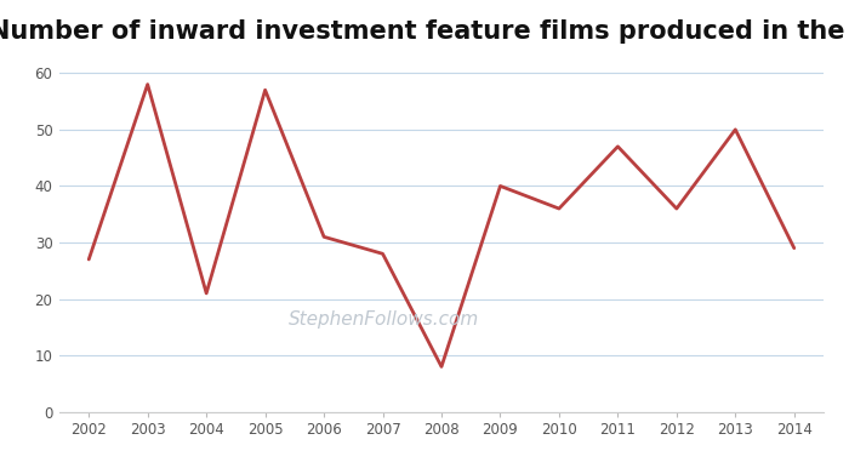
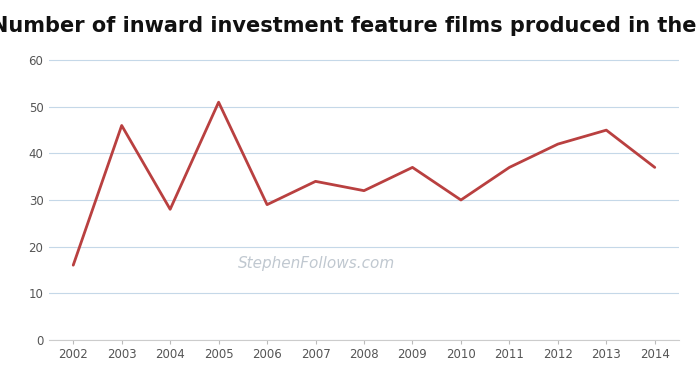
2002: 27 -> 16
2003: 58 -> 46
2004: 21 -> 28
2005: 57 -> 51
2006: 31 -> 29
2007: 28 -> 34
2008: 8 -> 32
2009: 40 -> 37
2010: 36 -> 30
2011: 47 -> 37
2012: 36 -> 42
2013: 50 -> 45
2014: 29 -> 37
